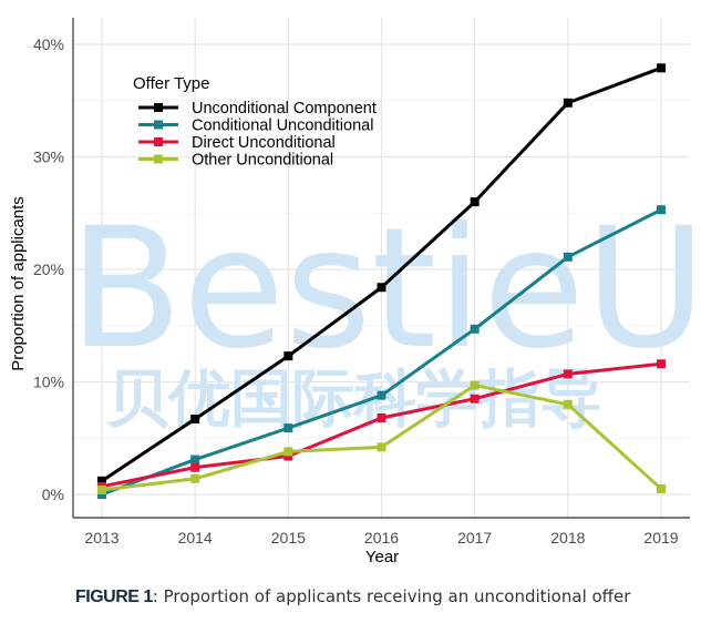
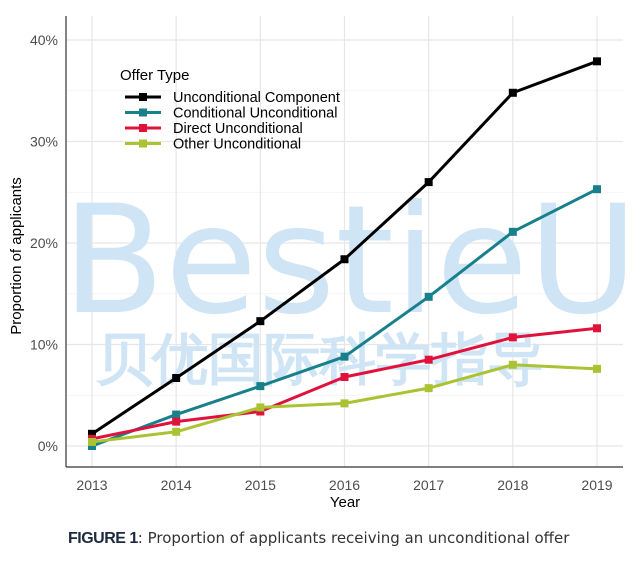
Other Unconditional/2017: 9.7% -> 5.7%
Other Unconditional/2019: 0.5% -> 7.6%
